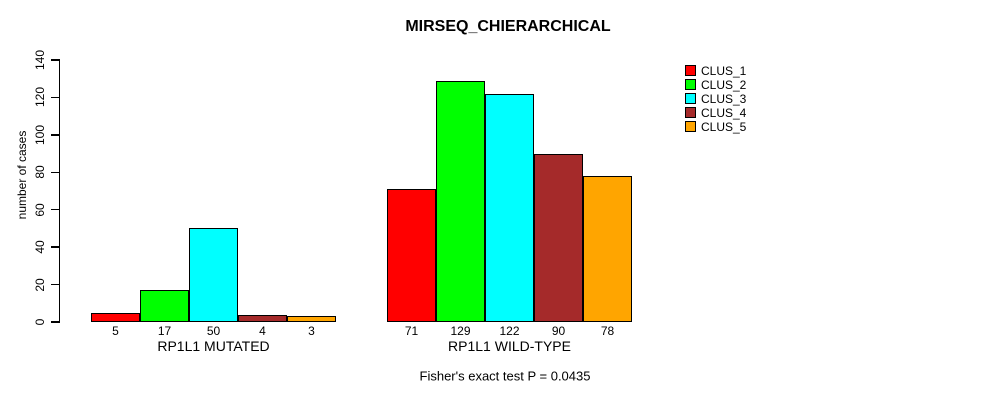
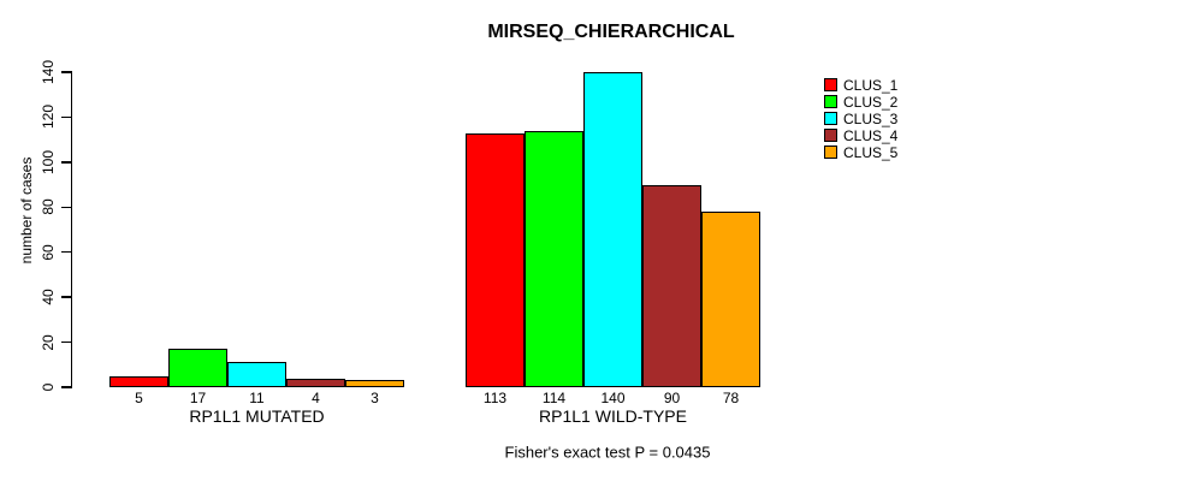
CLUS_3/RP1L1 MUTATED: 50 -> 11
CLUS_1/RP1L1 WILD-TYPE: 71 -> 113
CLUS_2/RP1L1 WILD-TYPE: 129 -> 114
CLUS_3/RP1L1 WILD-TYPE: 122 -> 140
